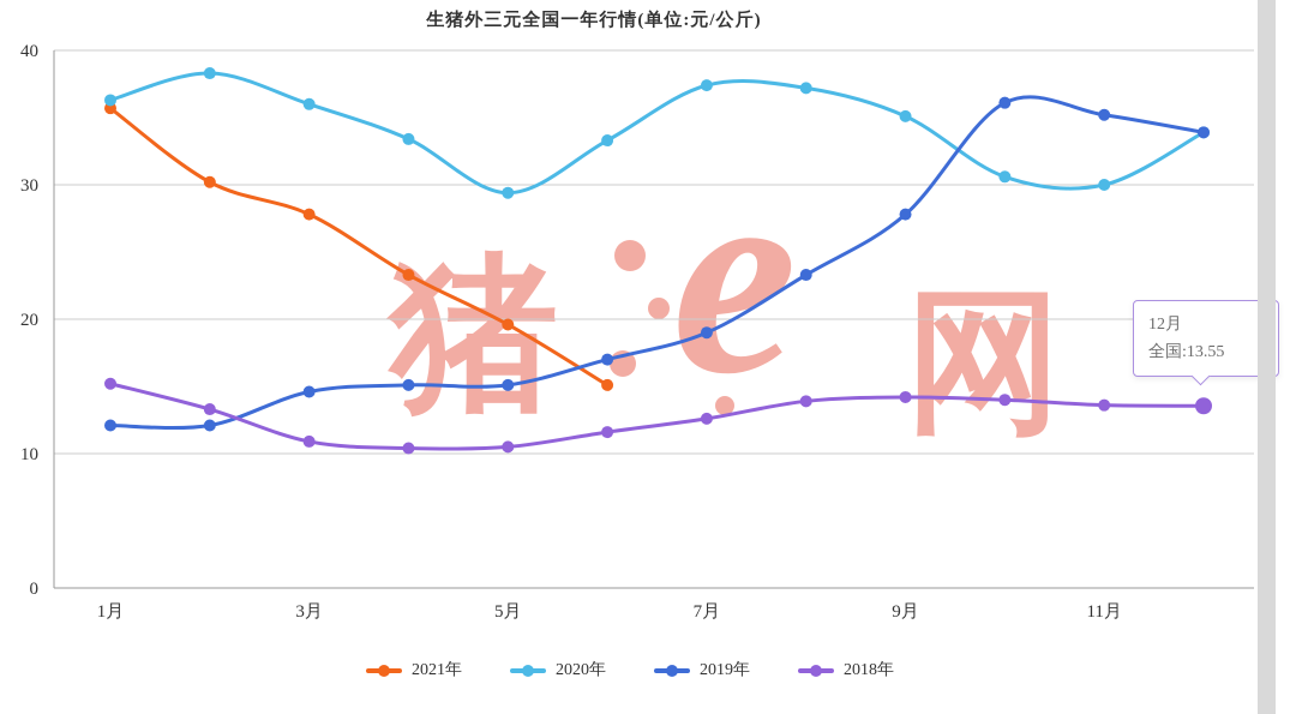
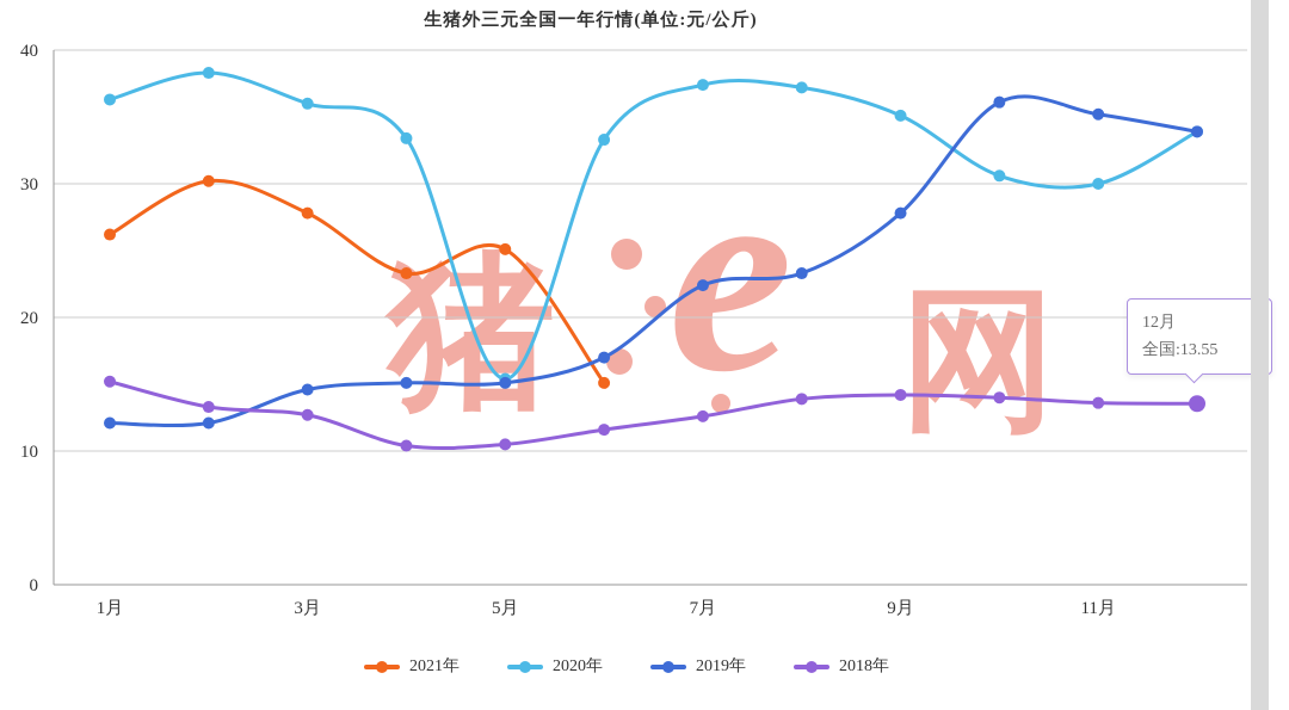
2021年/1月: 35.7 -> 26.2
2018年/3月: 10.9 -> 12.7
2021年/5月: 19.6 -> 25.1
2020年/5月: 29.4 -> 15.4
2019年/7月: 19.0 -> 22.4
